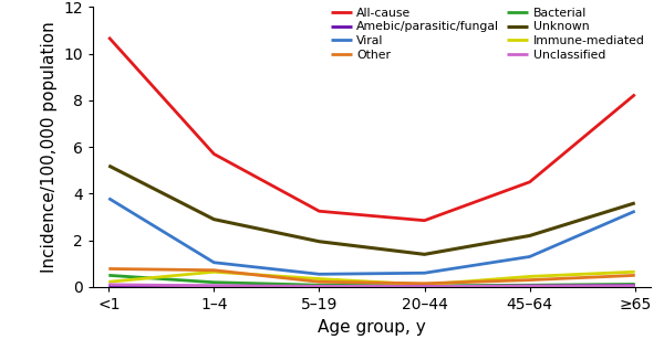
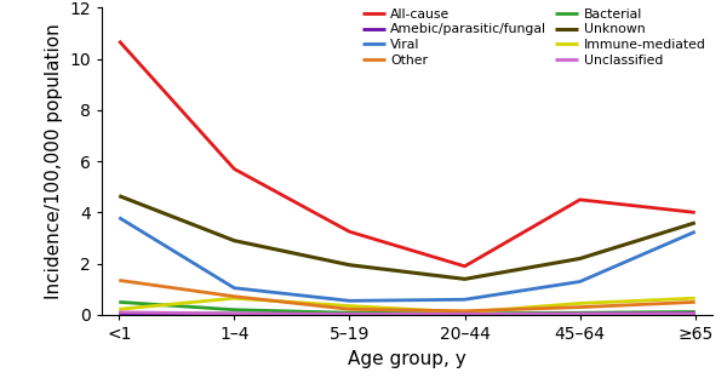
Other/<1: 0.78 -> 1.35
Unknown/<1: 5.20 -> 4.65
All-cause/20–44: 2.85 -> 1.90
All-cause/≥65: 8.25 -> 4.00
